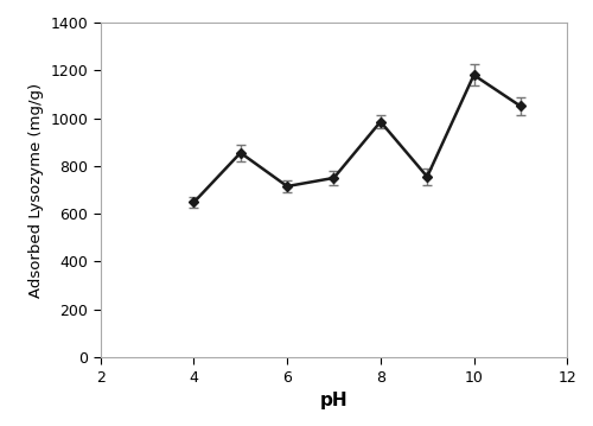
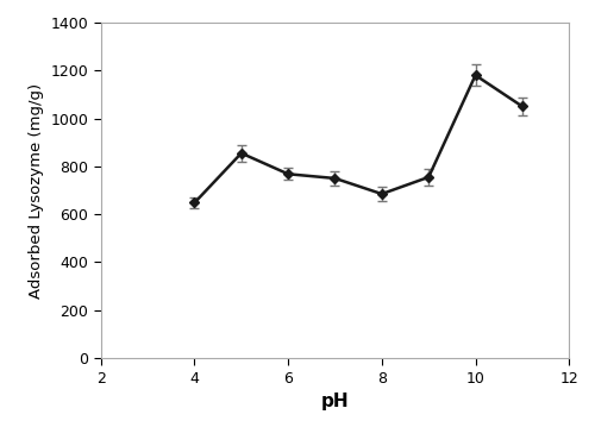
6: 715 -> 768
8: 985 -> 685
